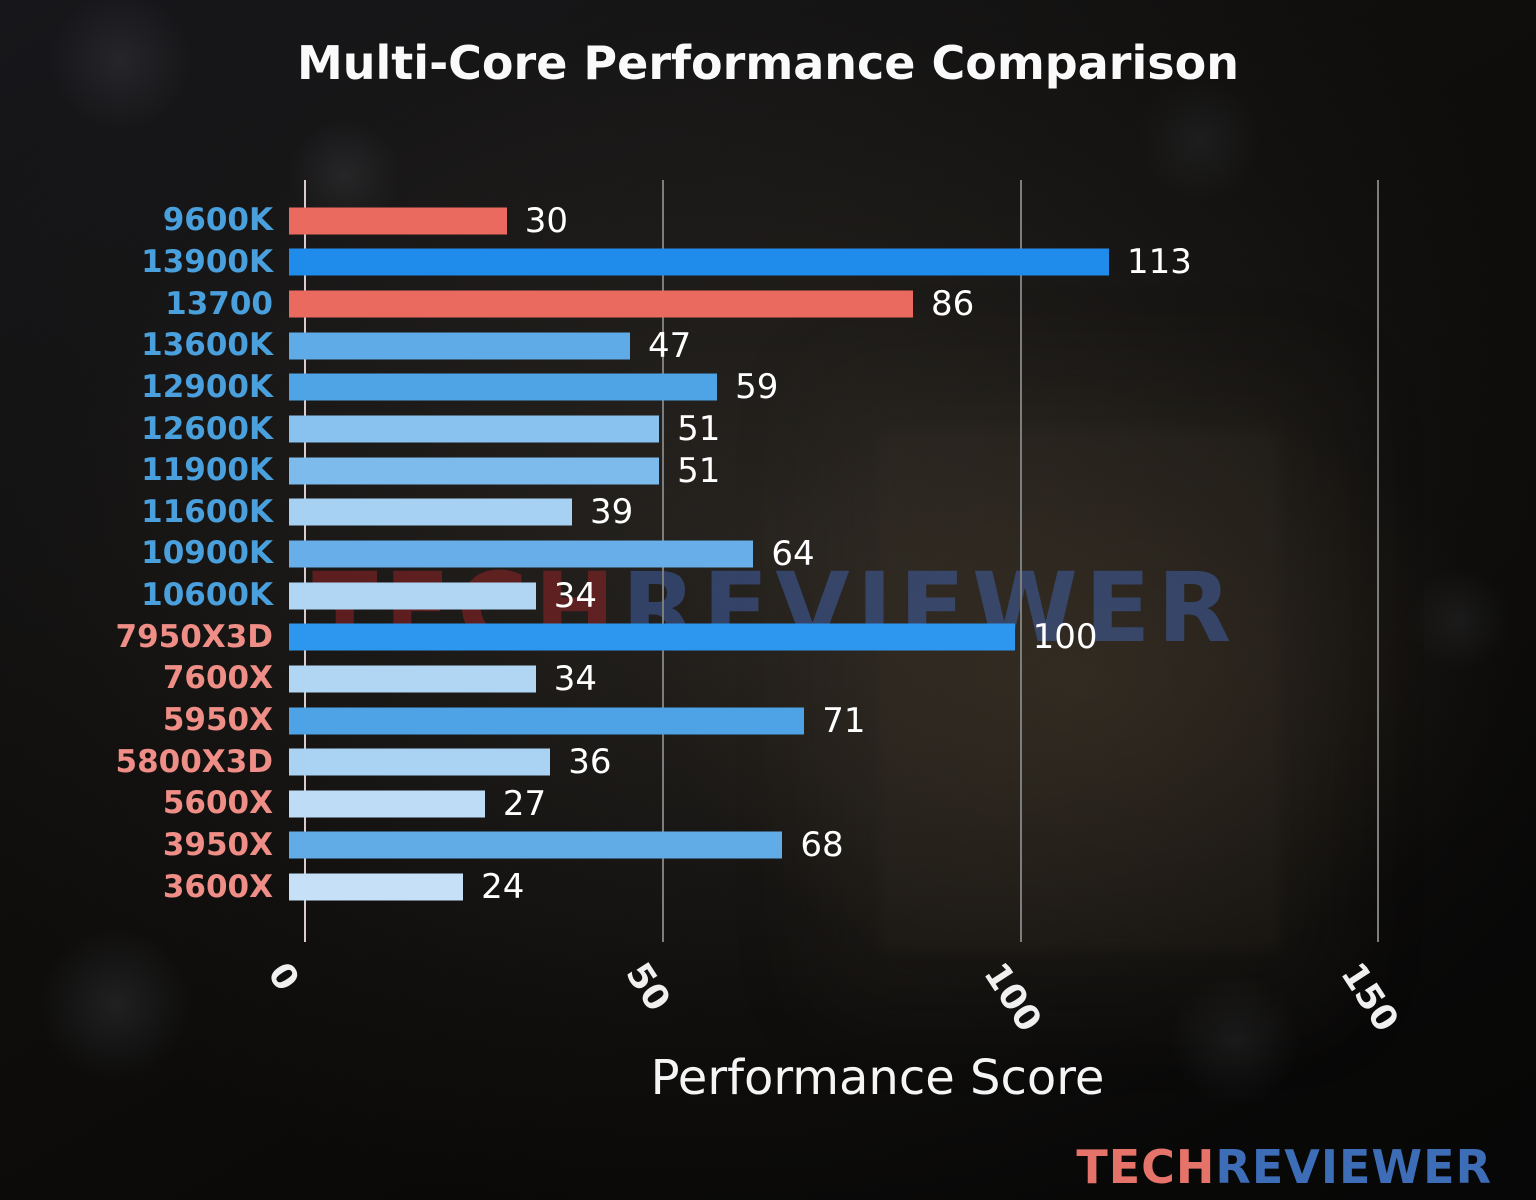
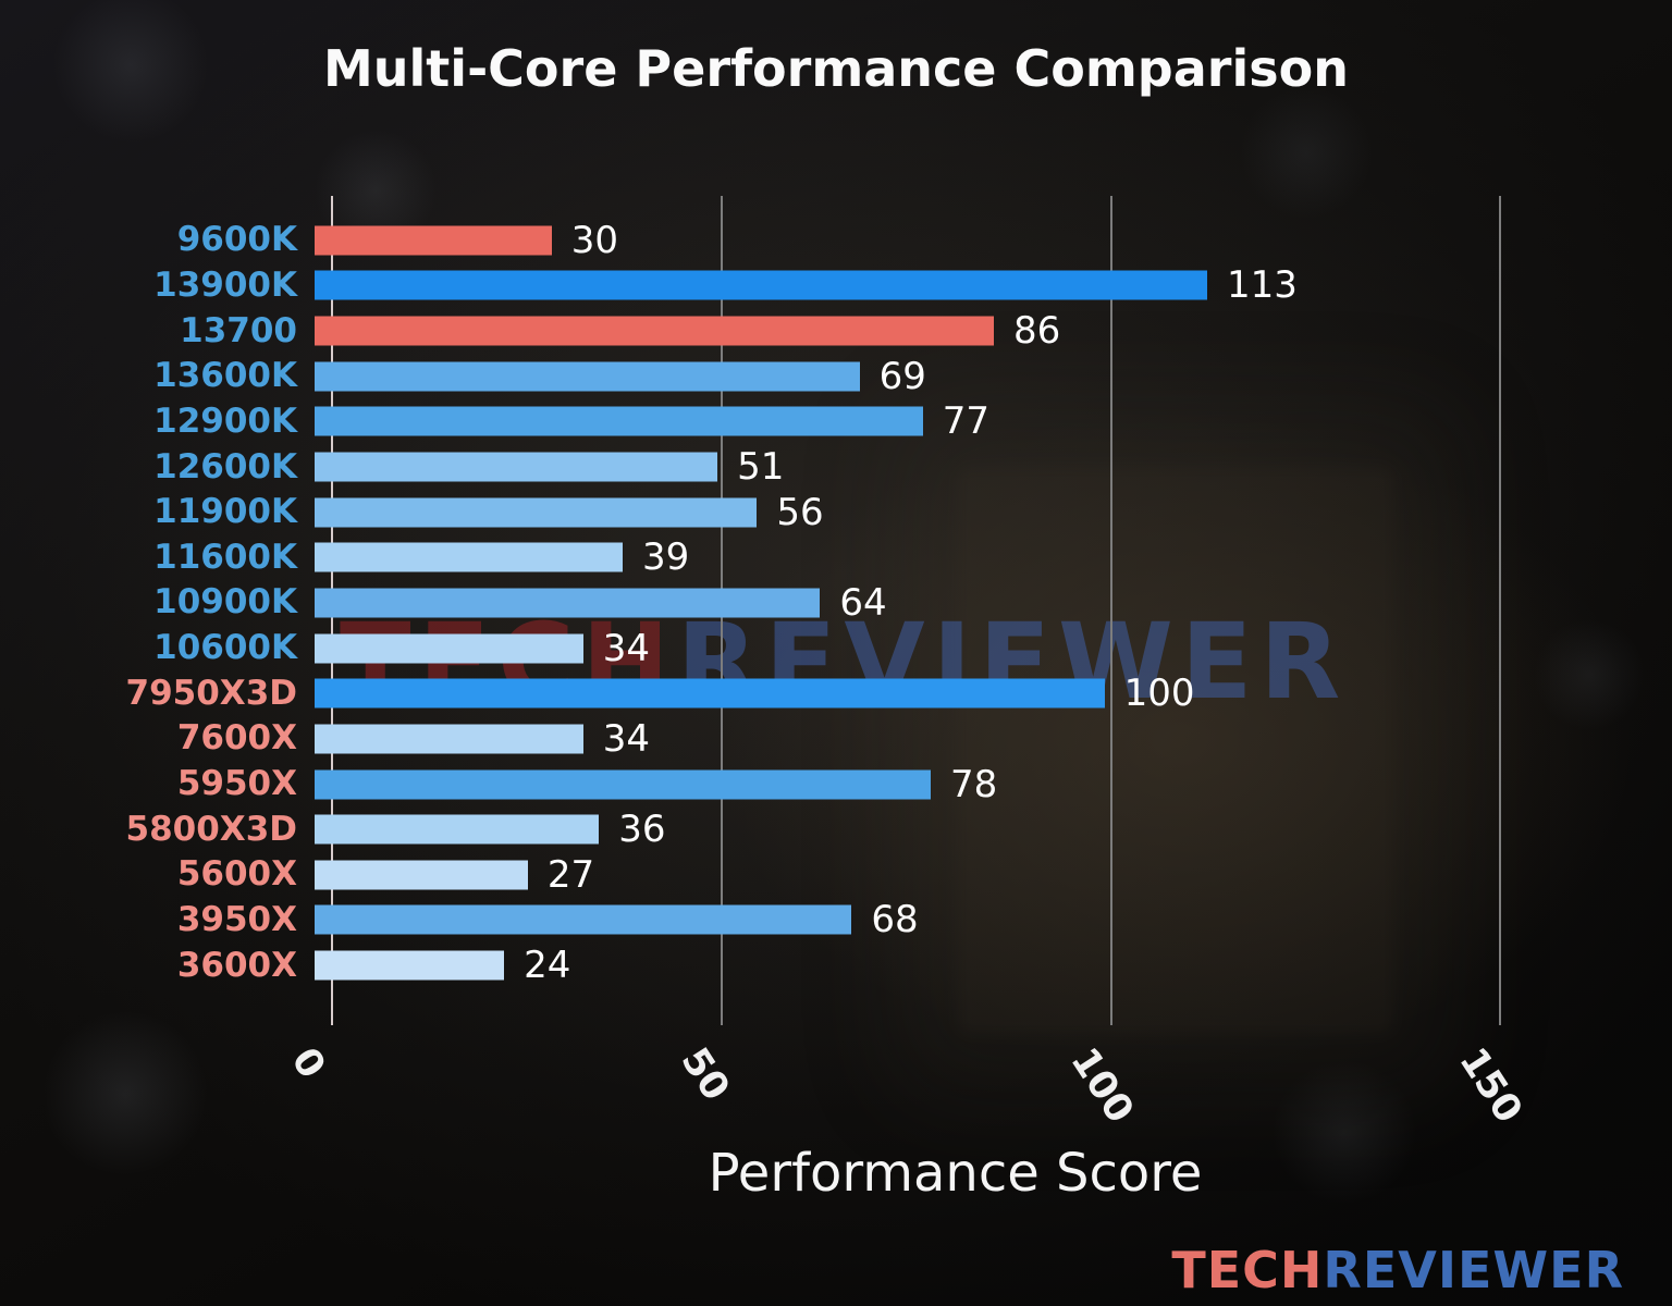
13600K: 47 -> 69
12900K: 59 -> 77
11900K: 51 -> 56
5950X: 71 -> 78
